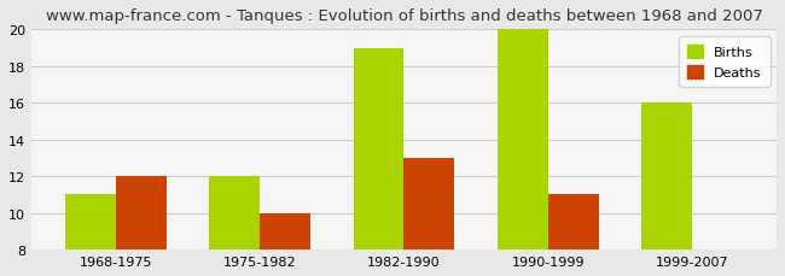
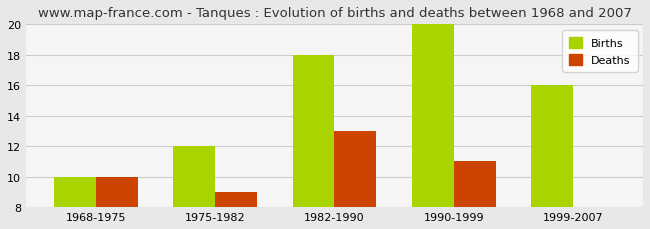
Births/1968-1975: 11 -> 10
Deaths/1968-1975: 12 -> 10
Deaths/1975-1982: 10 -> 9
Births/1982-1990: 19 -> 18
